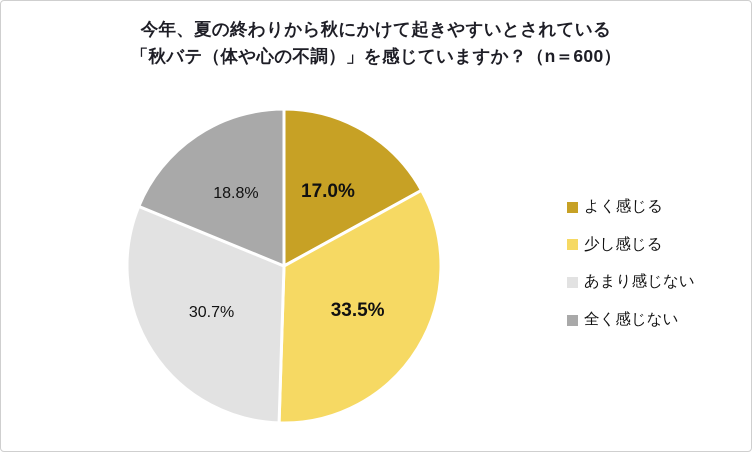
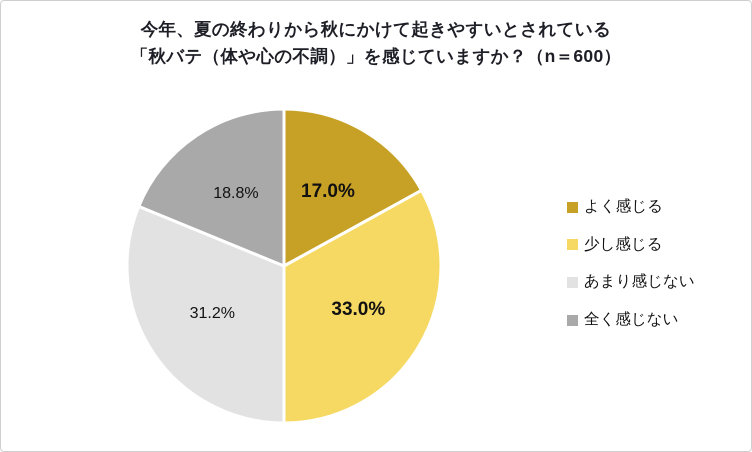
少し感じる: 33.5% -> 33.0%
あまり感じない: 30.7% -> 31.2%
